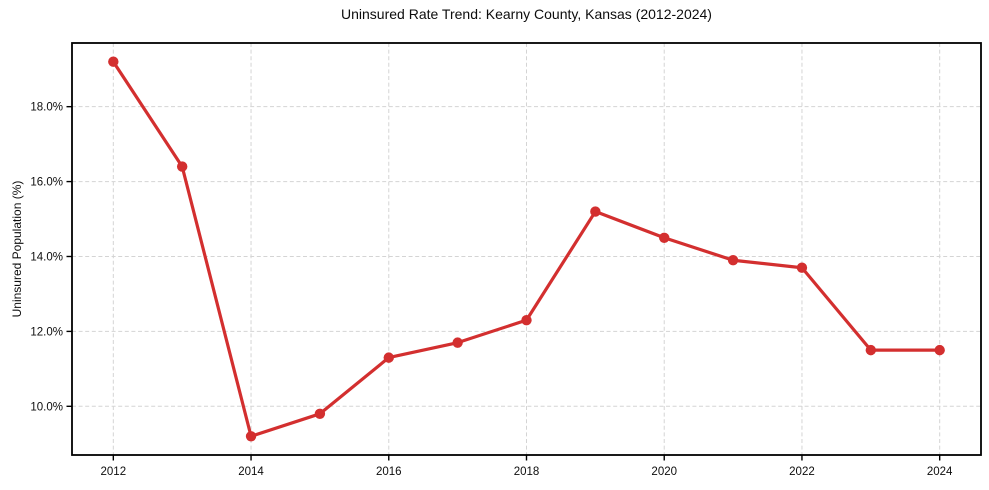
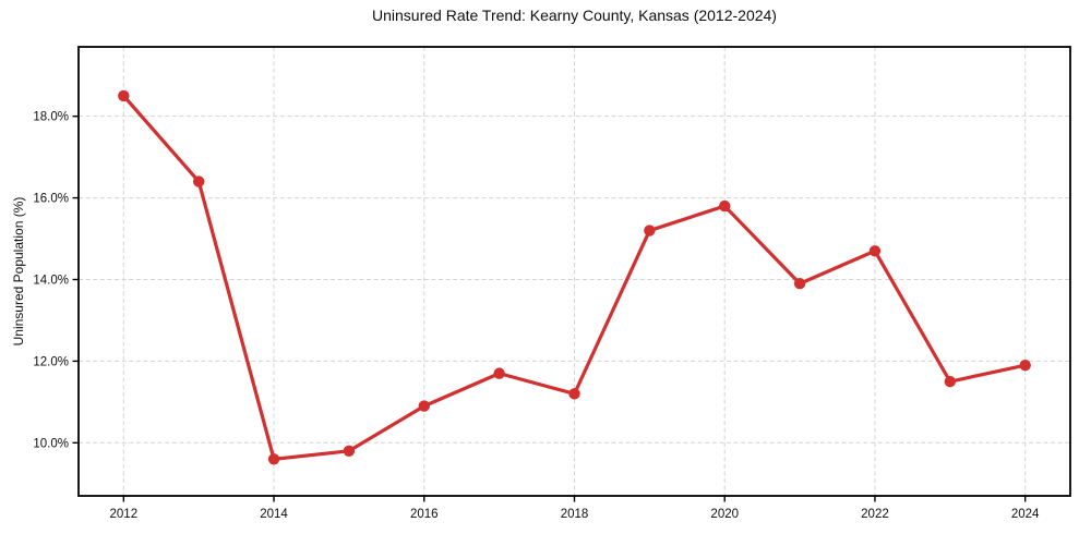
2012: 19.2% -> 18.5%
2014: 9.2% -> 9.6%
2016: 11.3% -> 10.9%
2018: 12.3% -> 11.2%
2020: 14.5% -> 15.8%
2022: 13.7% -> 14.7%
2024: 11.5% -> 11.9%
